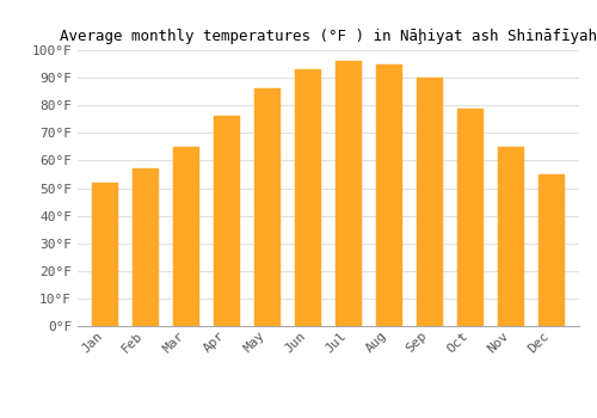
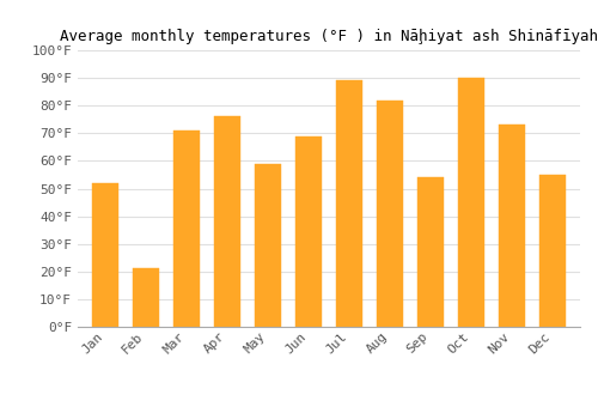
Feb: 57°F -> 21°F
Mar: 65°F -> 71°F
May: 86°F -> 59°F
Jun: 93°F -> 69°F
Jul: 96°F -> 89°F
Aug: 95°F -> 82°F
Sep: 90°F -> 54°F
Oct: 79°F -> 90°F
Nov: 65°F -> 73°F
